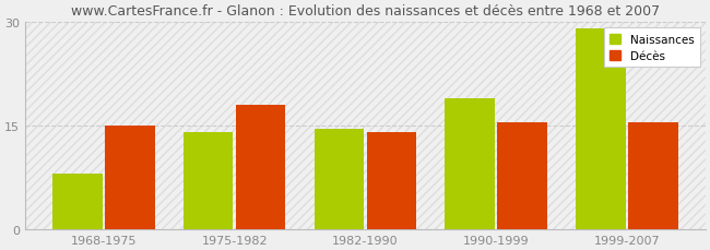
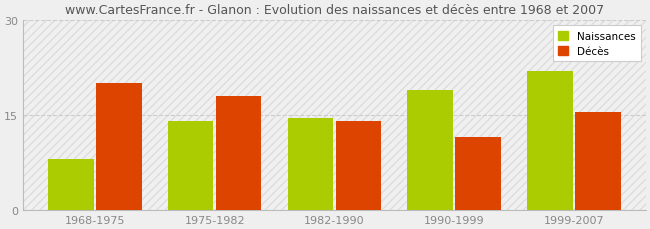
Décès/1968-1975: 15.0 -> 20.0
Décès/1990-1999: 15.5 -> 11.6
Naissances/1999-2007: 29.0 -> 22.0
